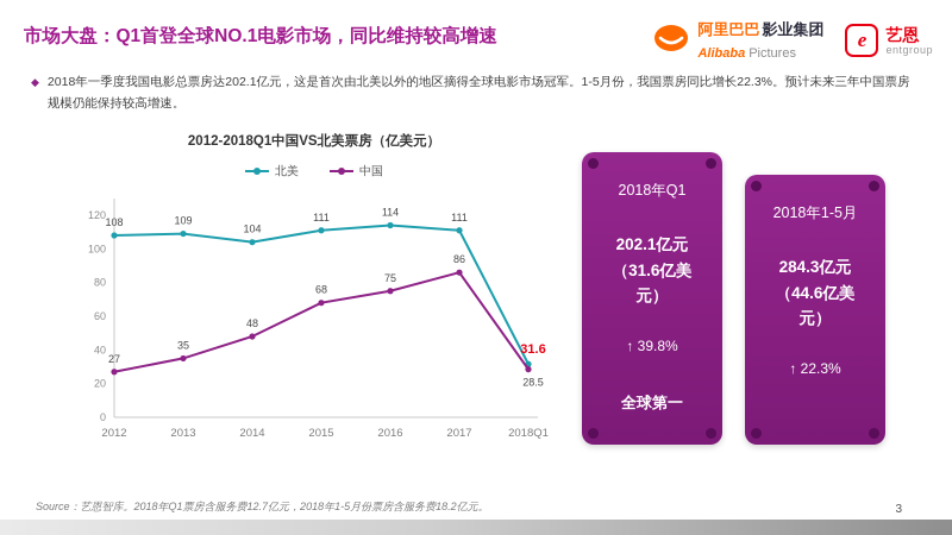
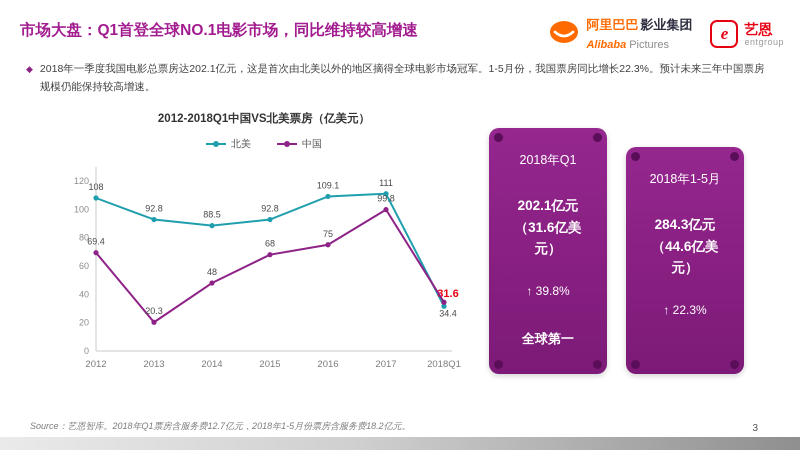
中国/2012: 27 -> 69.4
北美/2013: 109 -> 92.8
中国/2013: 35 -> 20.3
北美/2014: 104 -> 88.5
北美/2015: 111 -> 92.8
北美/2016: 114 -> 109.1
中国/2017: 86 -> 99.8
中国/2018Q1: 28.5 -> 34.4
